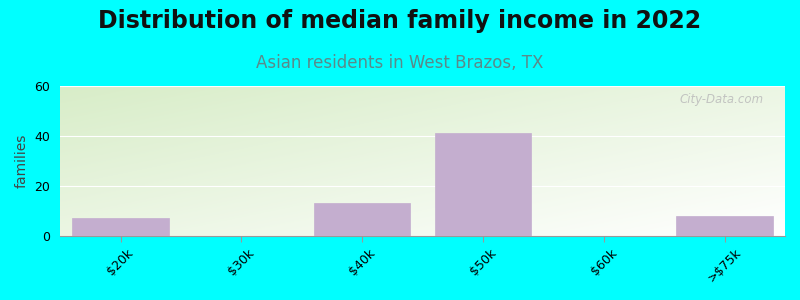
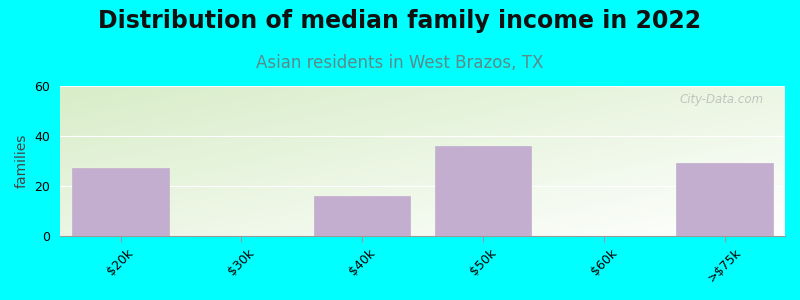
$20k: 7 -> 27
$40k: 13 -> 16
$50k: 41 -> 36
>$75k: 8 -> 29
